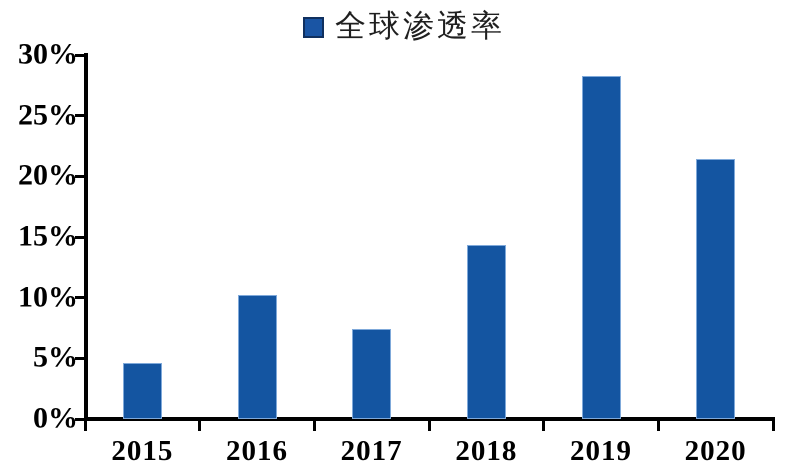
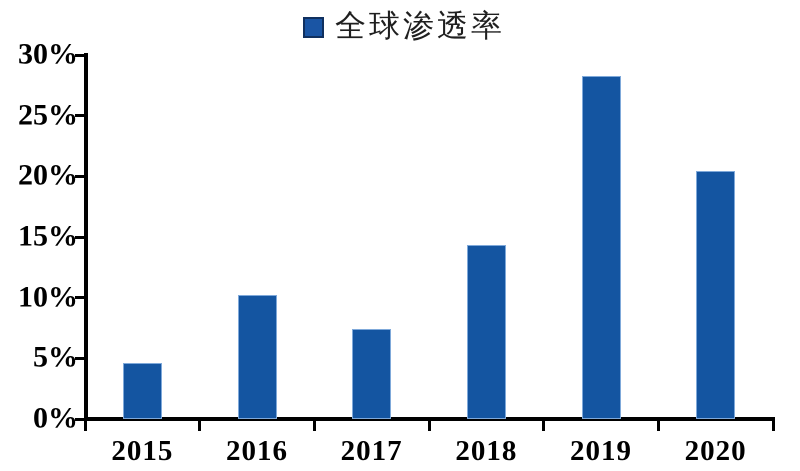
2020: 21.4% -> 20.4%
